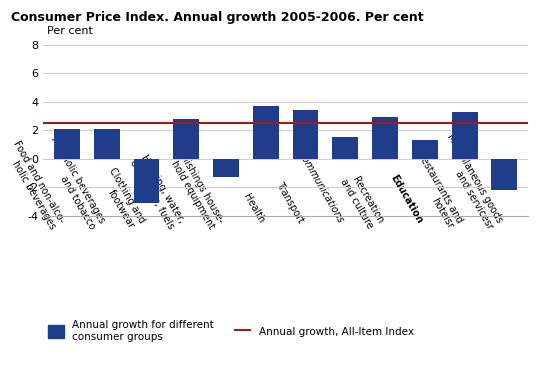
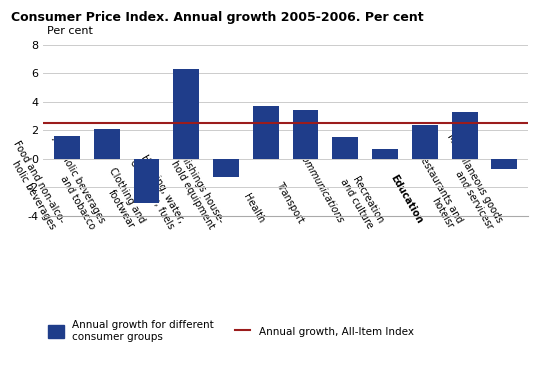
Food and non-alco- holic beverages: 2.1 -> 1.6
Housing, water, electricity, fuels: 2.8 -> 6.3
Recreation and culture: 2.9 -> 0.7
Education: 1.3 -> 2.4
Miscellaneous goods and servicesr: -2.2 -> -0.7
